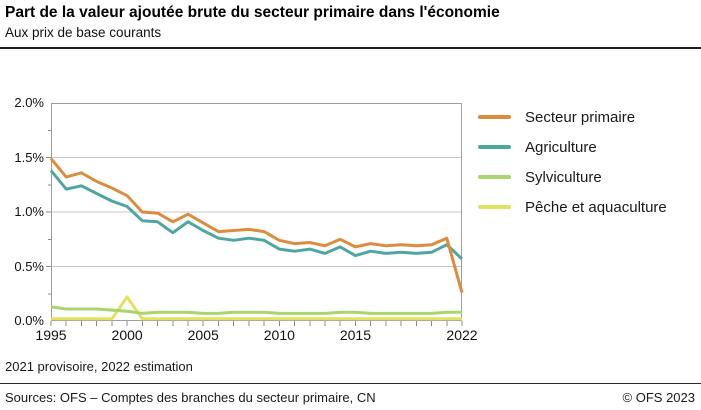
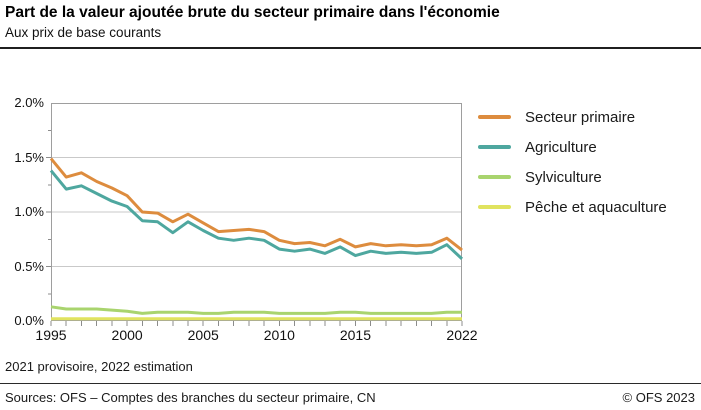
Pêche et aquaculture/2000: 0.22% -> 0.02%
Secteur primaire/2022: 0.26% -> 0.65%
